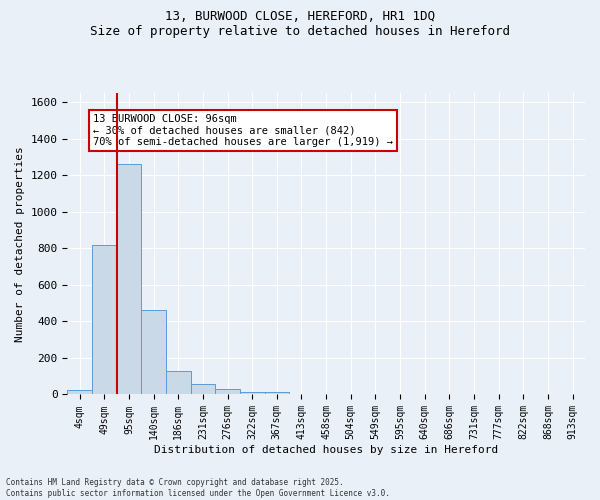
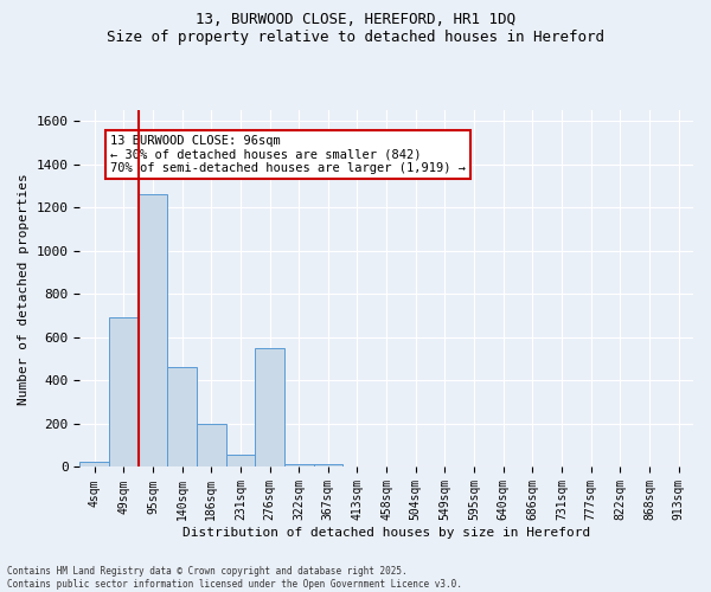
49sqm: 820 -> 690
186sqm: 130 -> 200
276sqm: 30 -> 550
